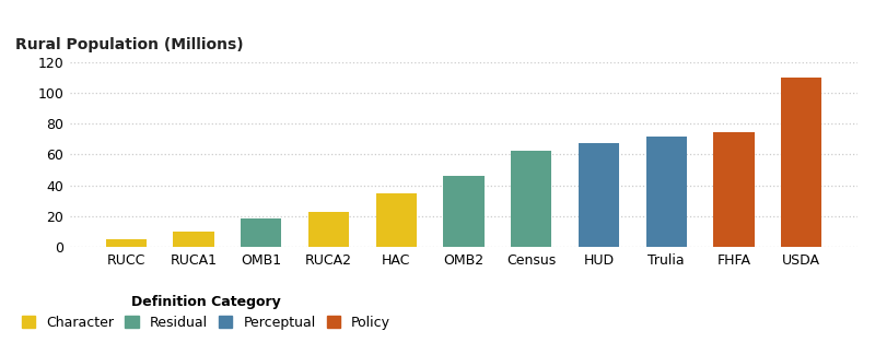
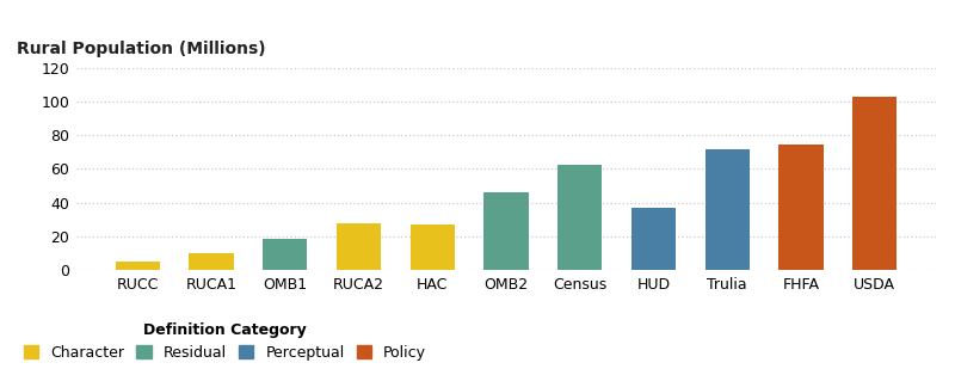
RUCA2: 22 -> 28
HAC: 34 -> 27
HUD: 67 -> 37
USDA: 110 -> 103
